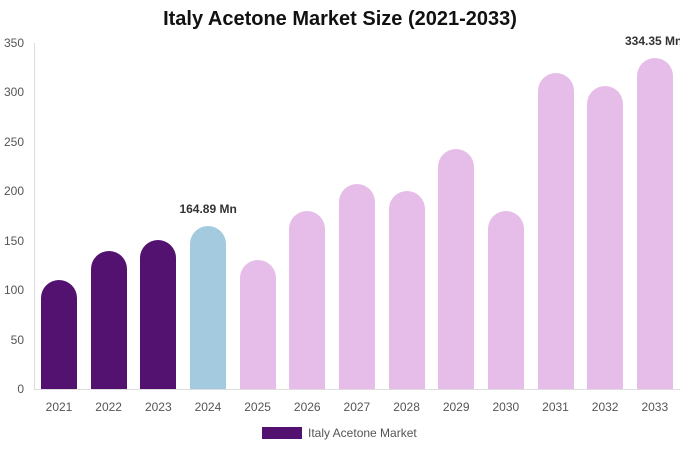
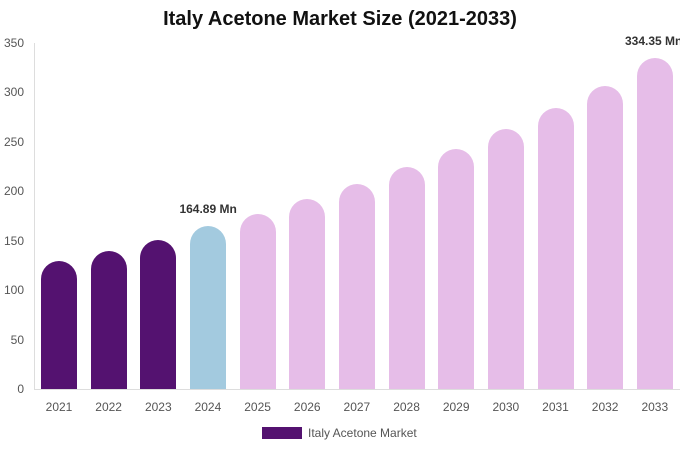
2021: 110 -> 130
2025: 130 -> 180
2026: 180 -> 190
2028: 200 -> 220
2030: 180 -> 260
2031: 320 -> 280
